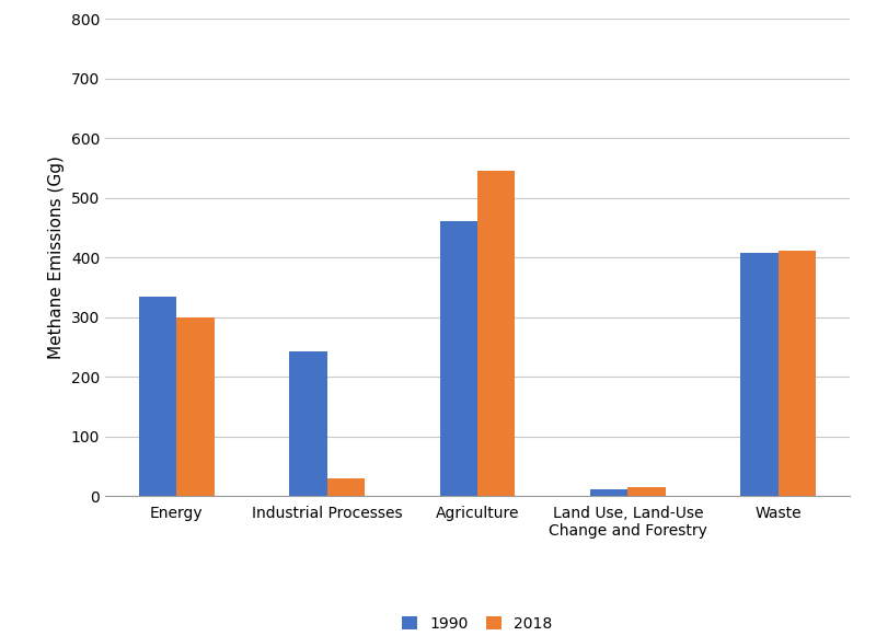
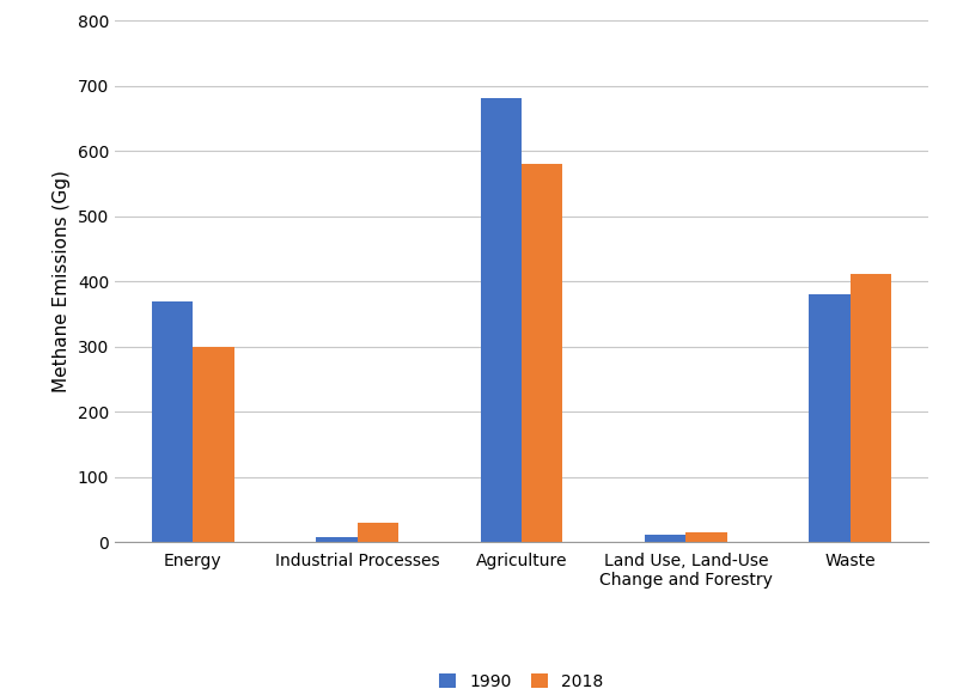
1990/Energy: 334 -> 370
1990/Industrial Processes: 242 -> 7
1990/Agriculture: 462 -> 681
2018/Agriculture: 546 -> 581
1990/Waste: 408 -> 380
